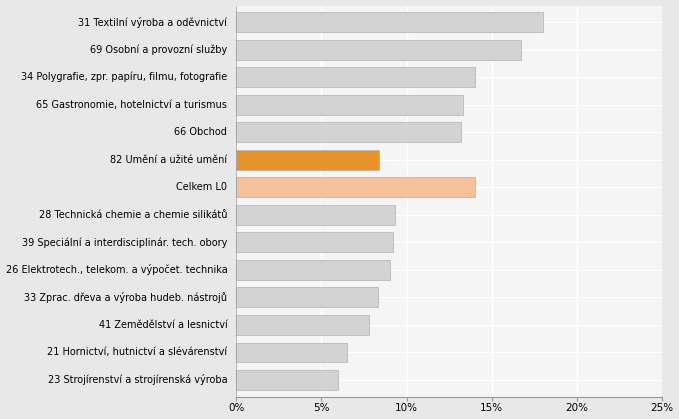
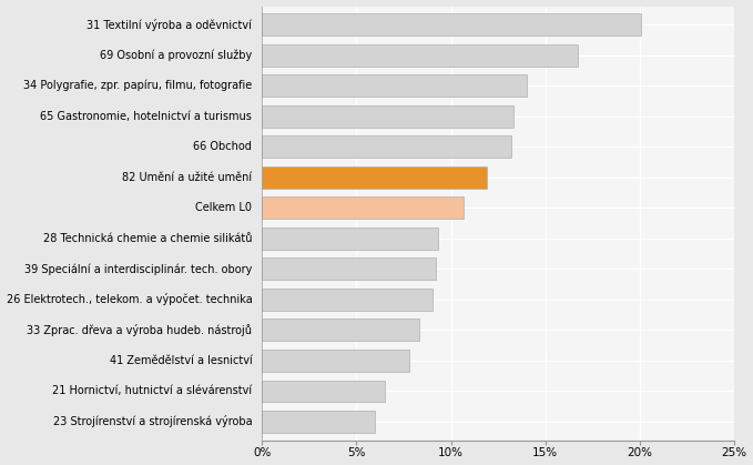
31 Textilní výroba a oděvnictví: 18.0% -> 20.1%
82 Umění a užité umění: 8.4% -> 11.9%
Celkem L0: 14.0% -> 10.7%
